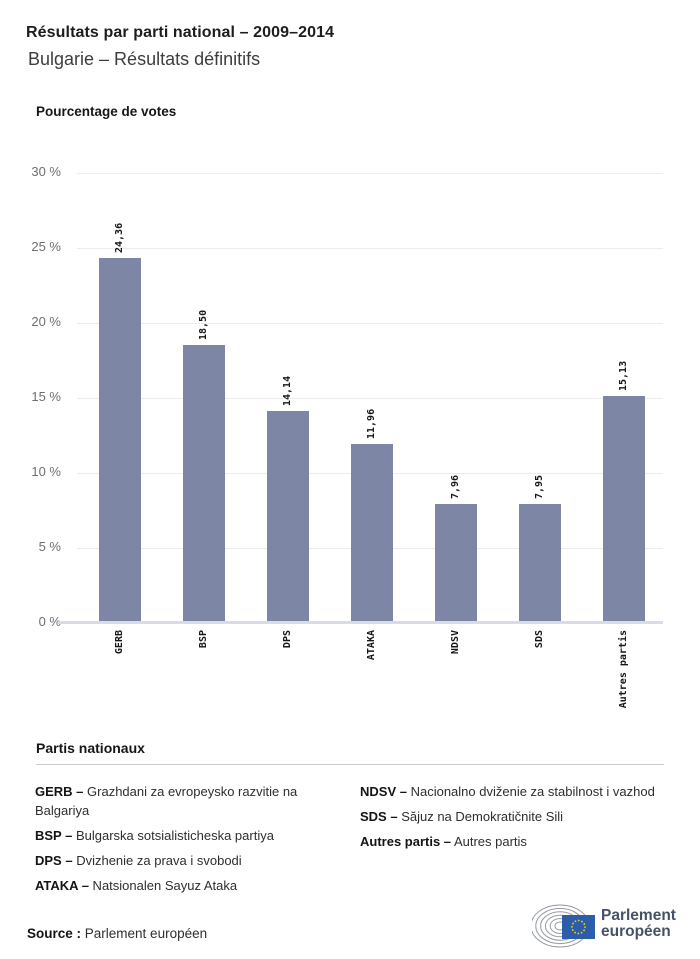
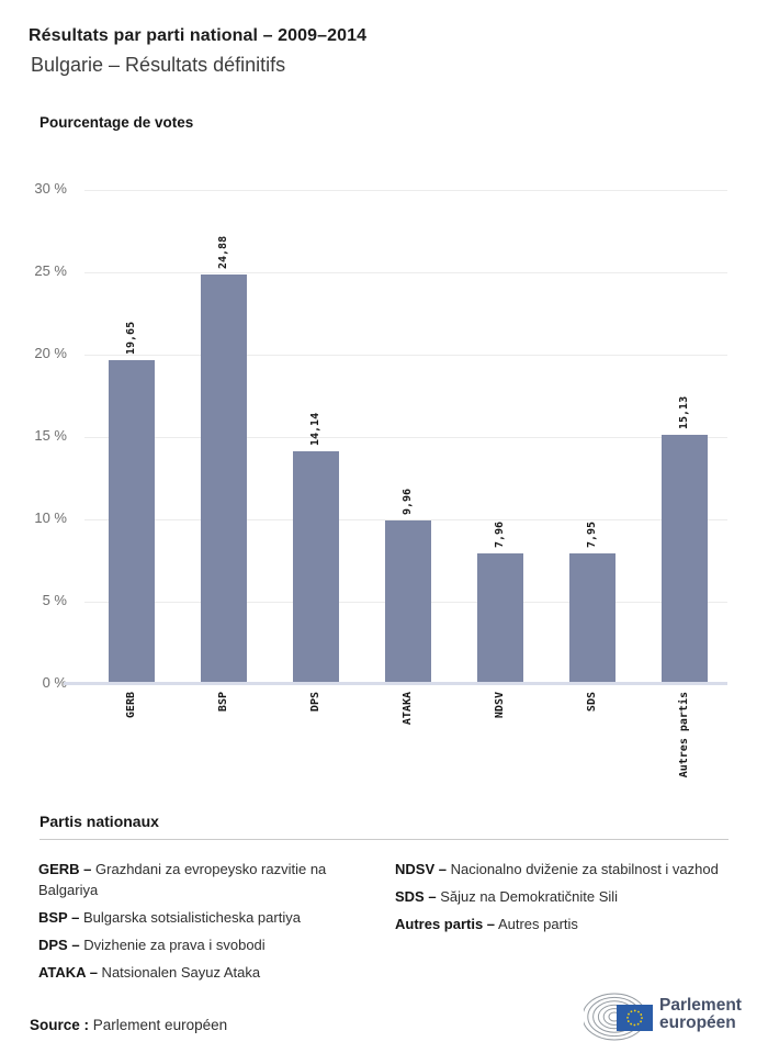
GERB: 24,36 -> 19,65
BSP: 18,50 -> 24,88
ATAKA: 11,96 -> 9,96
